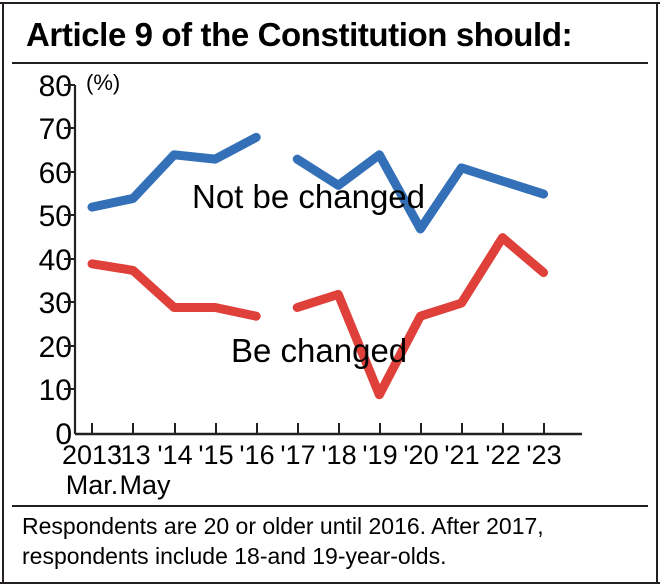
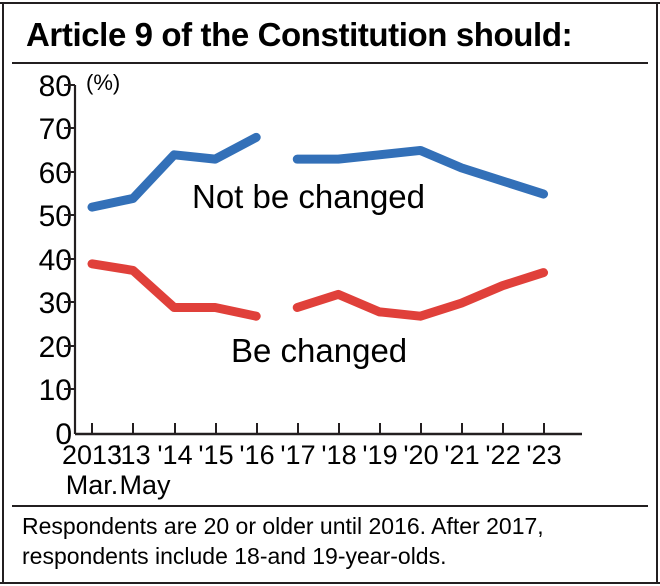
Not be changed/'18: 57 -> 63
Be changed/'19: 9 -> 28
Not be changed/'20: 47 -> 65
Be changed/'22: 45 -> 34
